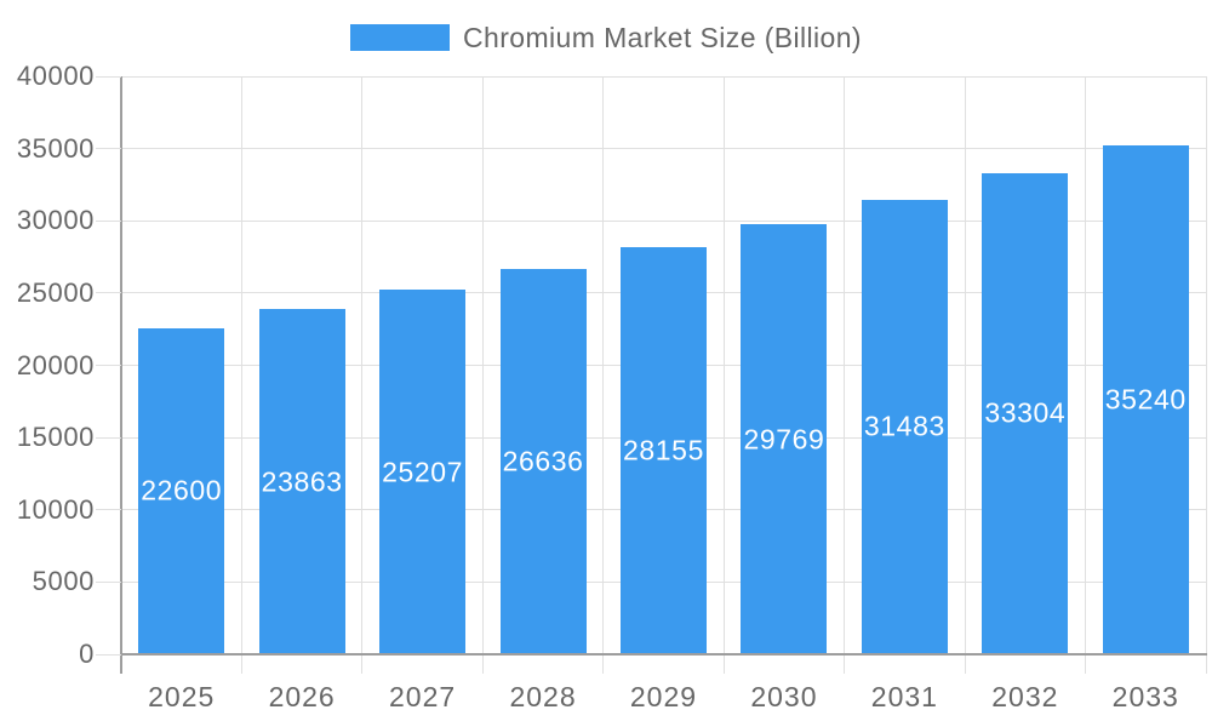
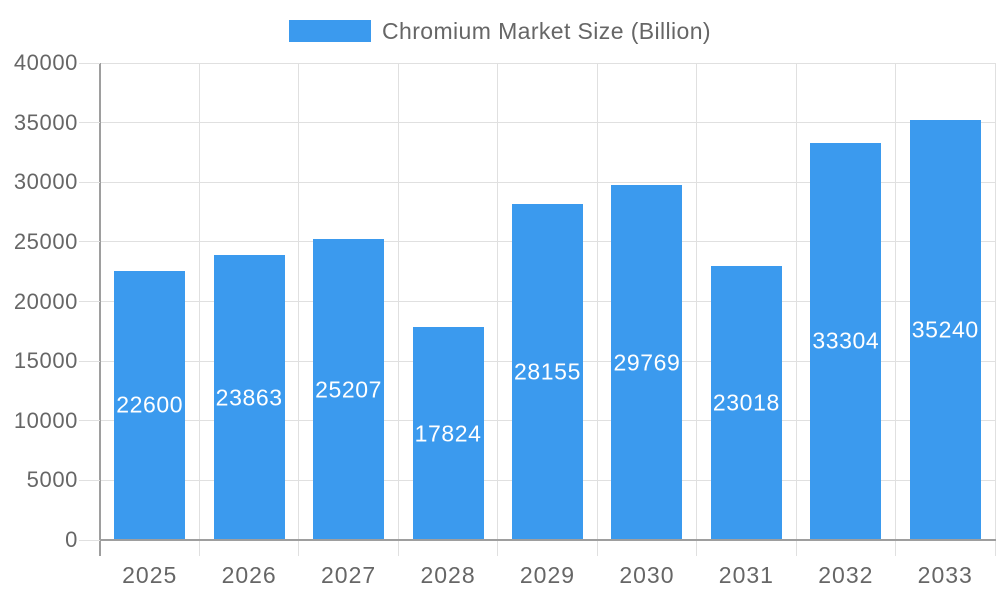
2028: 26636 -> 17824
2031: 31483 -> 23018
